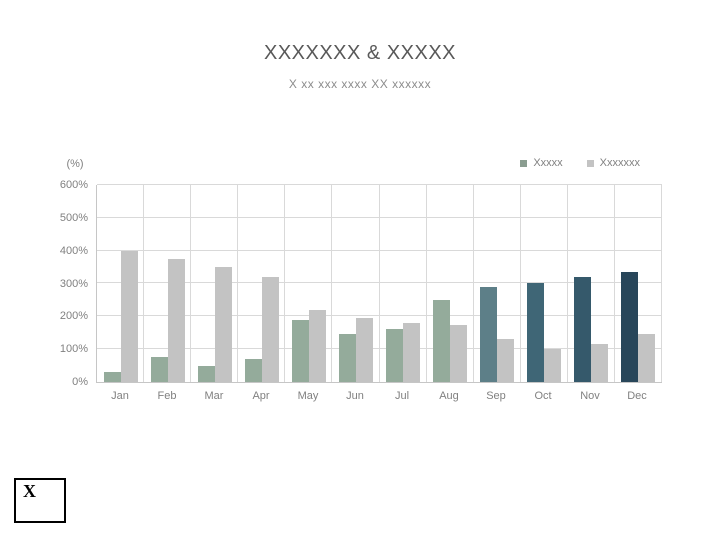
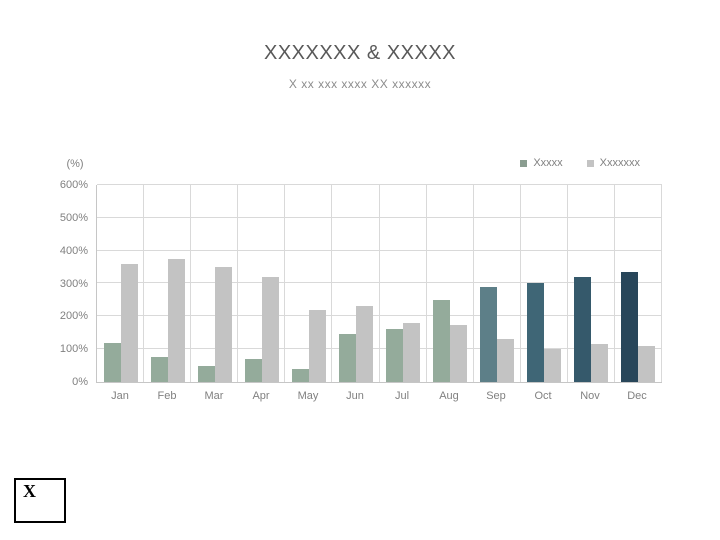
Xxxxx/Jan: 30% -> 120%
Xxxxxxx/Jan: 400% -> 360%
Xxxxx/May: 190% -> 40%
Xxxxxxx/Jun: 200% -> 230%
Xxxxxxx/Dec: 140% -> 110%
